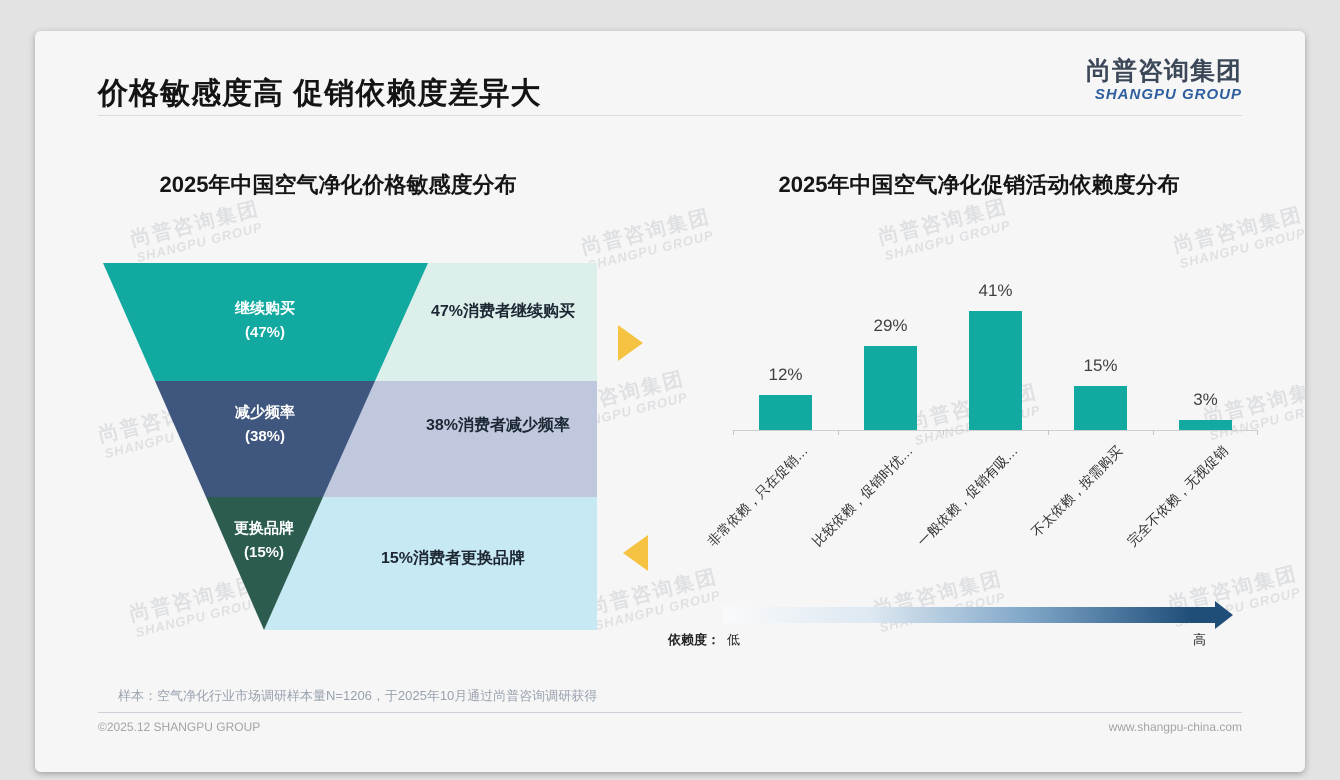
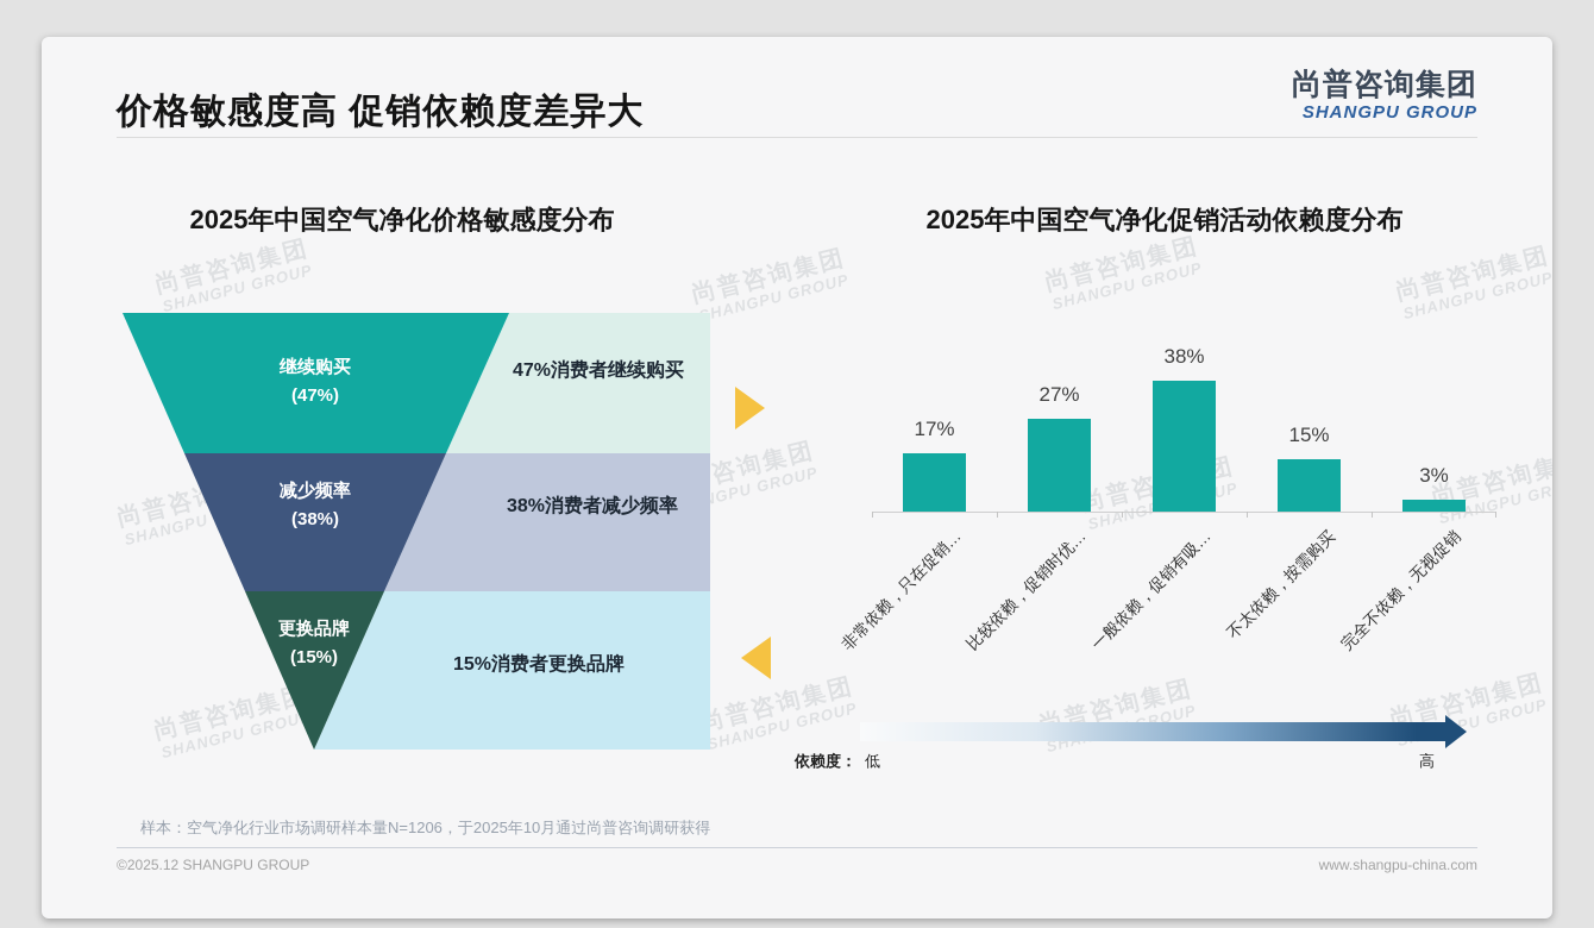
2025年中国空气净化促销活动依赖度分布/非常依赖，只在促销…: 12% -> 17%
2025年中国空气净化促销活动依赖度分布/比较依赖，促销时优…: 29% -> 27%
2025年中国空气净化促销活动依赖度分布/一般依赖，促销有吸…: 41% -> 38%
